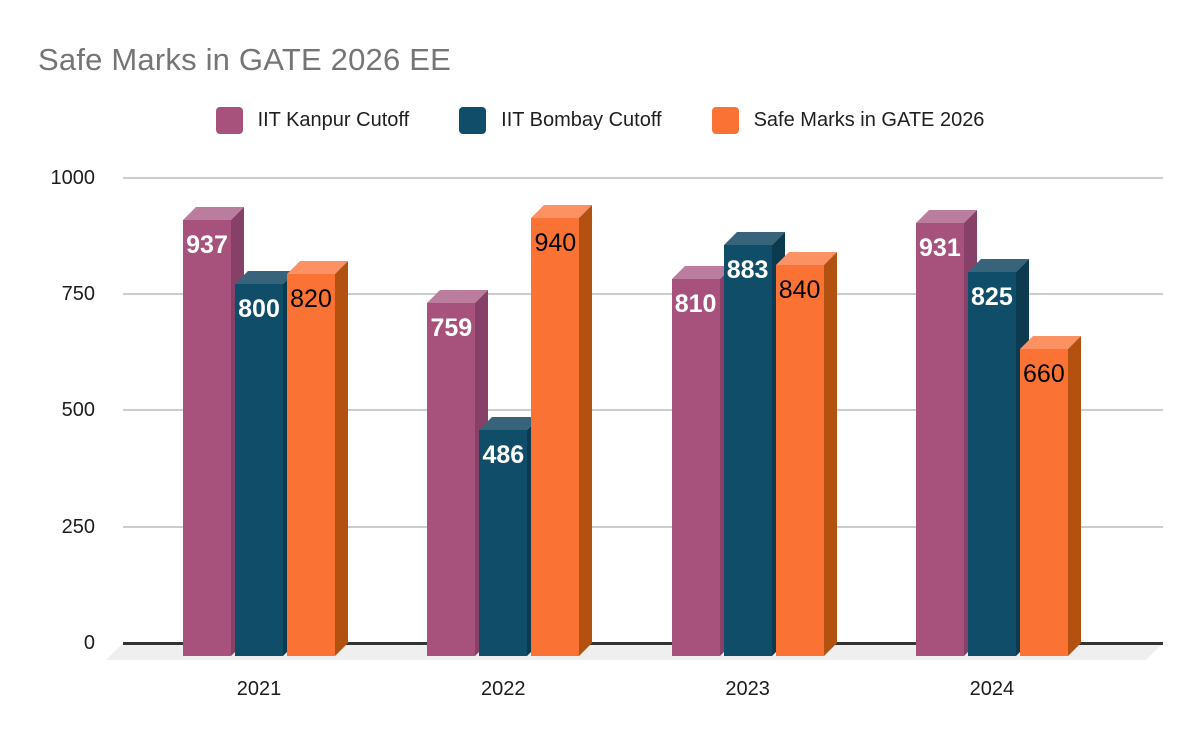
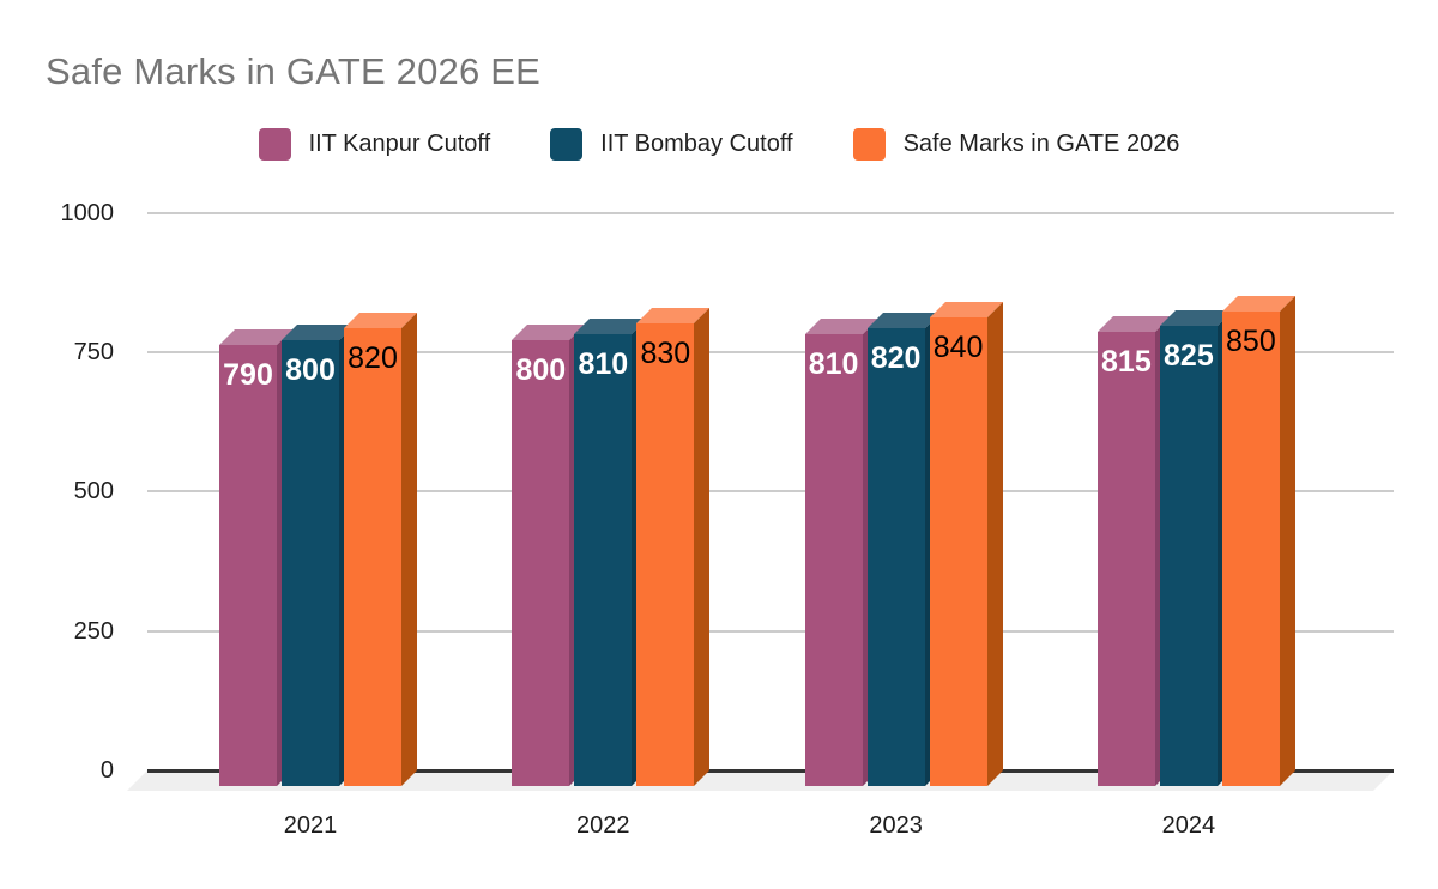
IIT Kanpur Cutoff/2021: 937 -> 790
IIT Kanpur Cutoff/2022: 759 -> 800
IIT Bombay Cutoff/2022: 486 -> 810
Safe Marks in GATE 2026/2022: 940 -> 830
IIT Bombay Cutoff/2023: 883 -> 820
IIT Kanpur Cutoff/2024: 931 -> 815
Safe Marks in GATE 2026/2024: 660 -> 850
